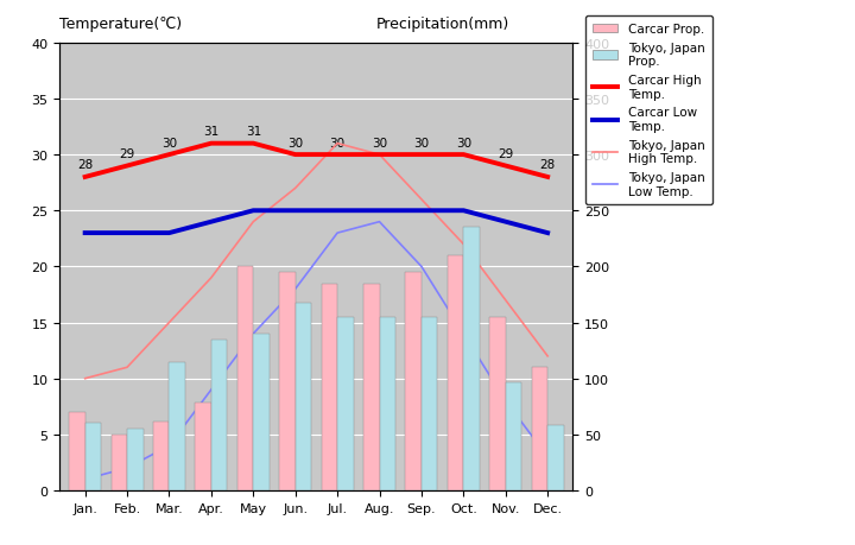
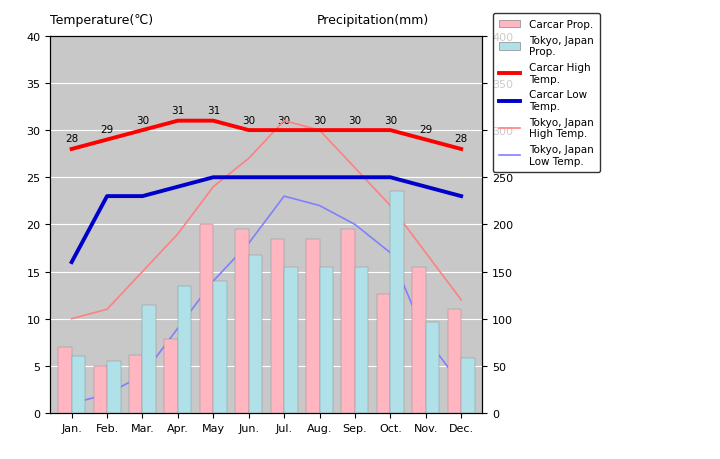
Carcar Low Temp./Jan.: 23 -> 16
Tokyo, Japan Low Temp./Aug.: 24 -> 22
Carcar Prop./Oct.: 210 -> 126
Tokyo, Japan Low Temp./Oct.: 14 -> 17
